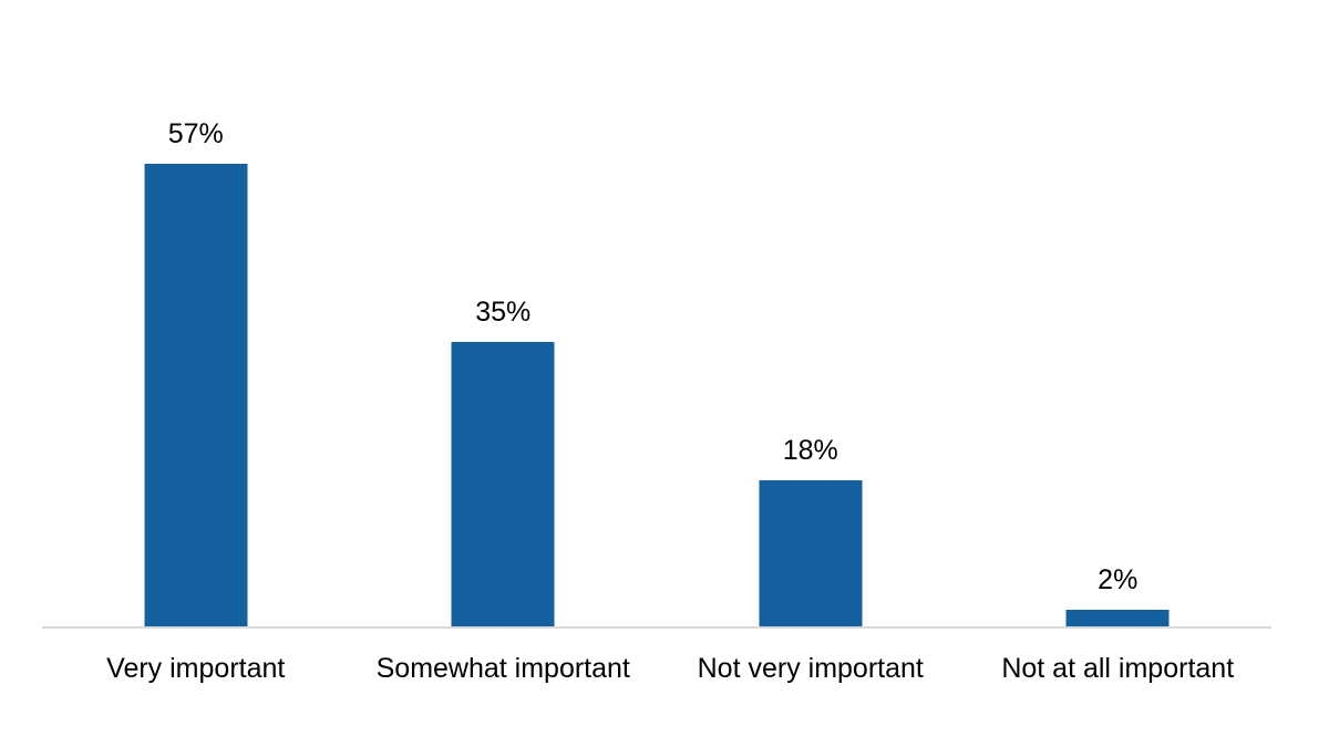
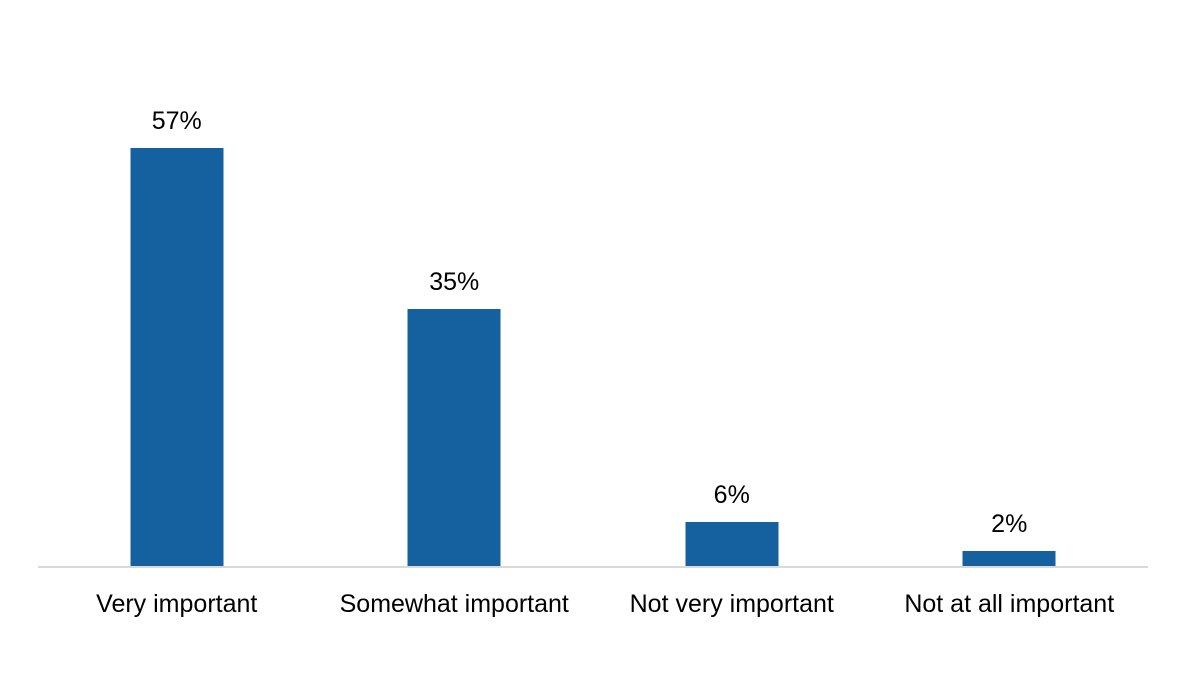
Not very important: 18% -> 6%
